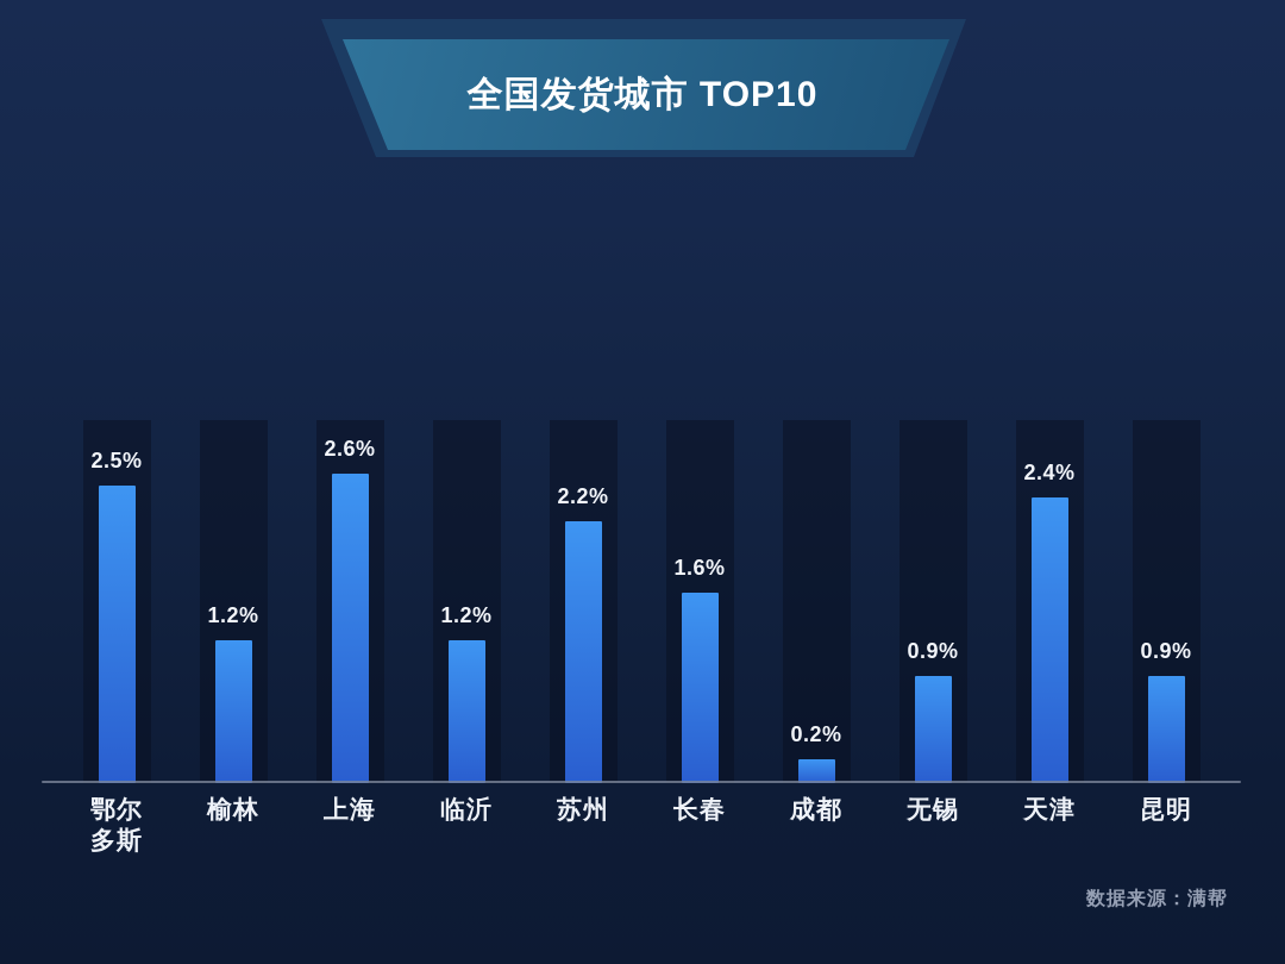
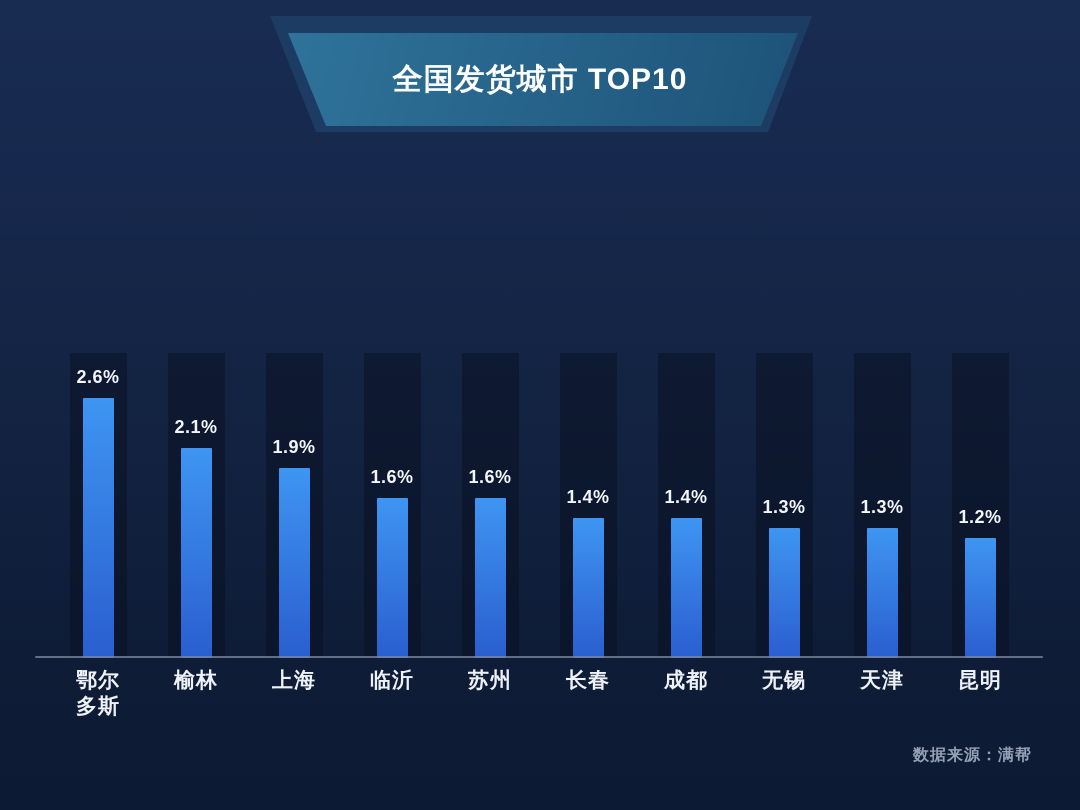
鄂尔多斯: 2.5% -> 2.6%
榆林: 1.2% -> 2.1%
上海: 2.6% -> 1.9%
临沂: 1.2% -> 1.6%
苏州: 2.2% -> 1.6%
长春: 1.6% -> 1.4%
成都: 0.2% -> 1.4%
无锡: 0.9% -> 1.3%
天津: 2.4% -> 1.3%
昆明: 0.9% -> 1.2%
